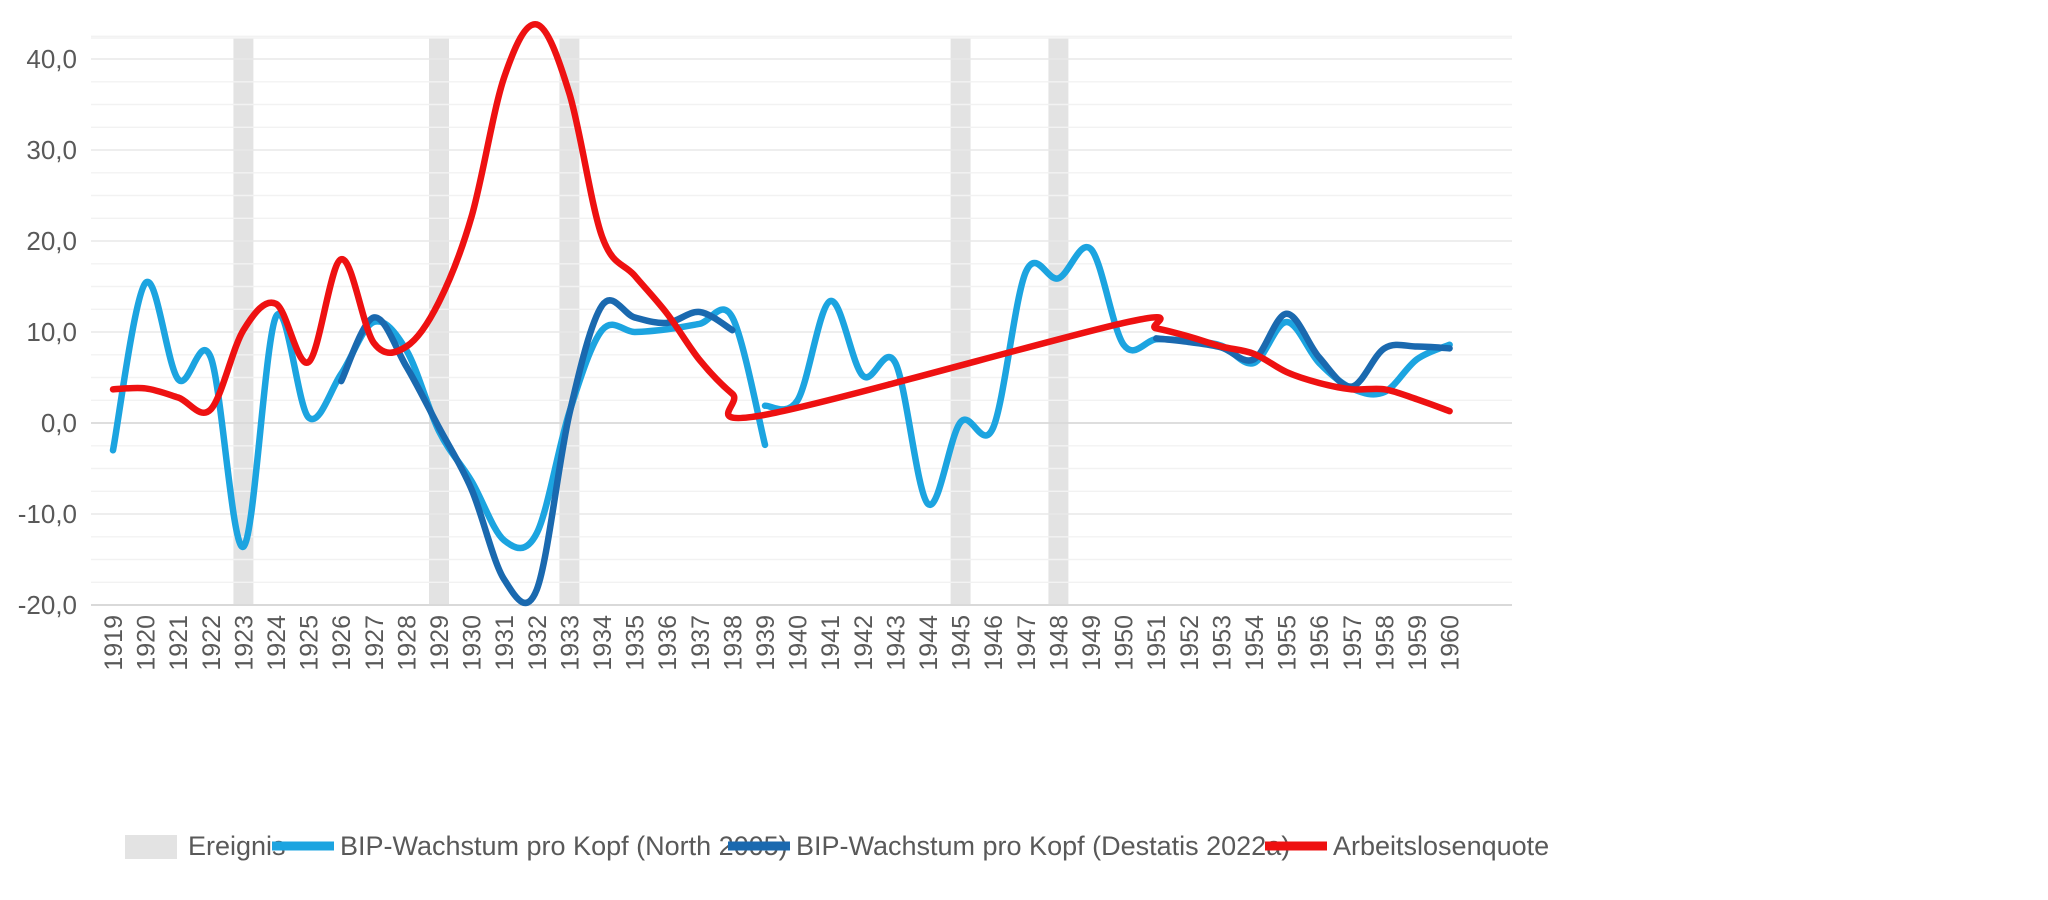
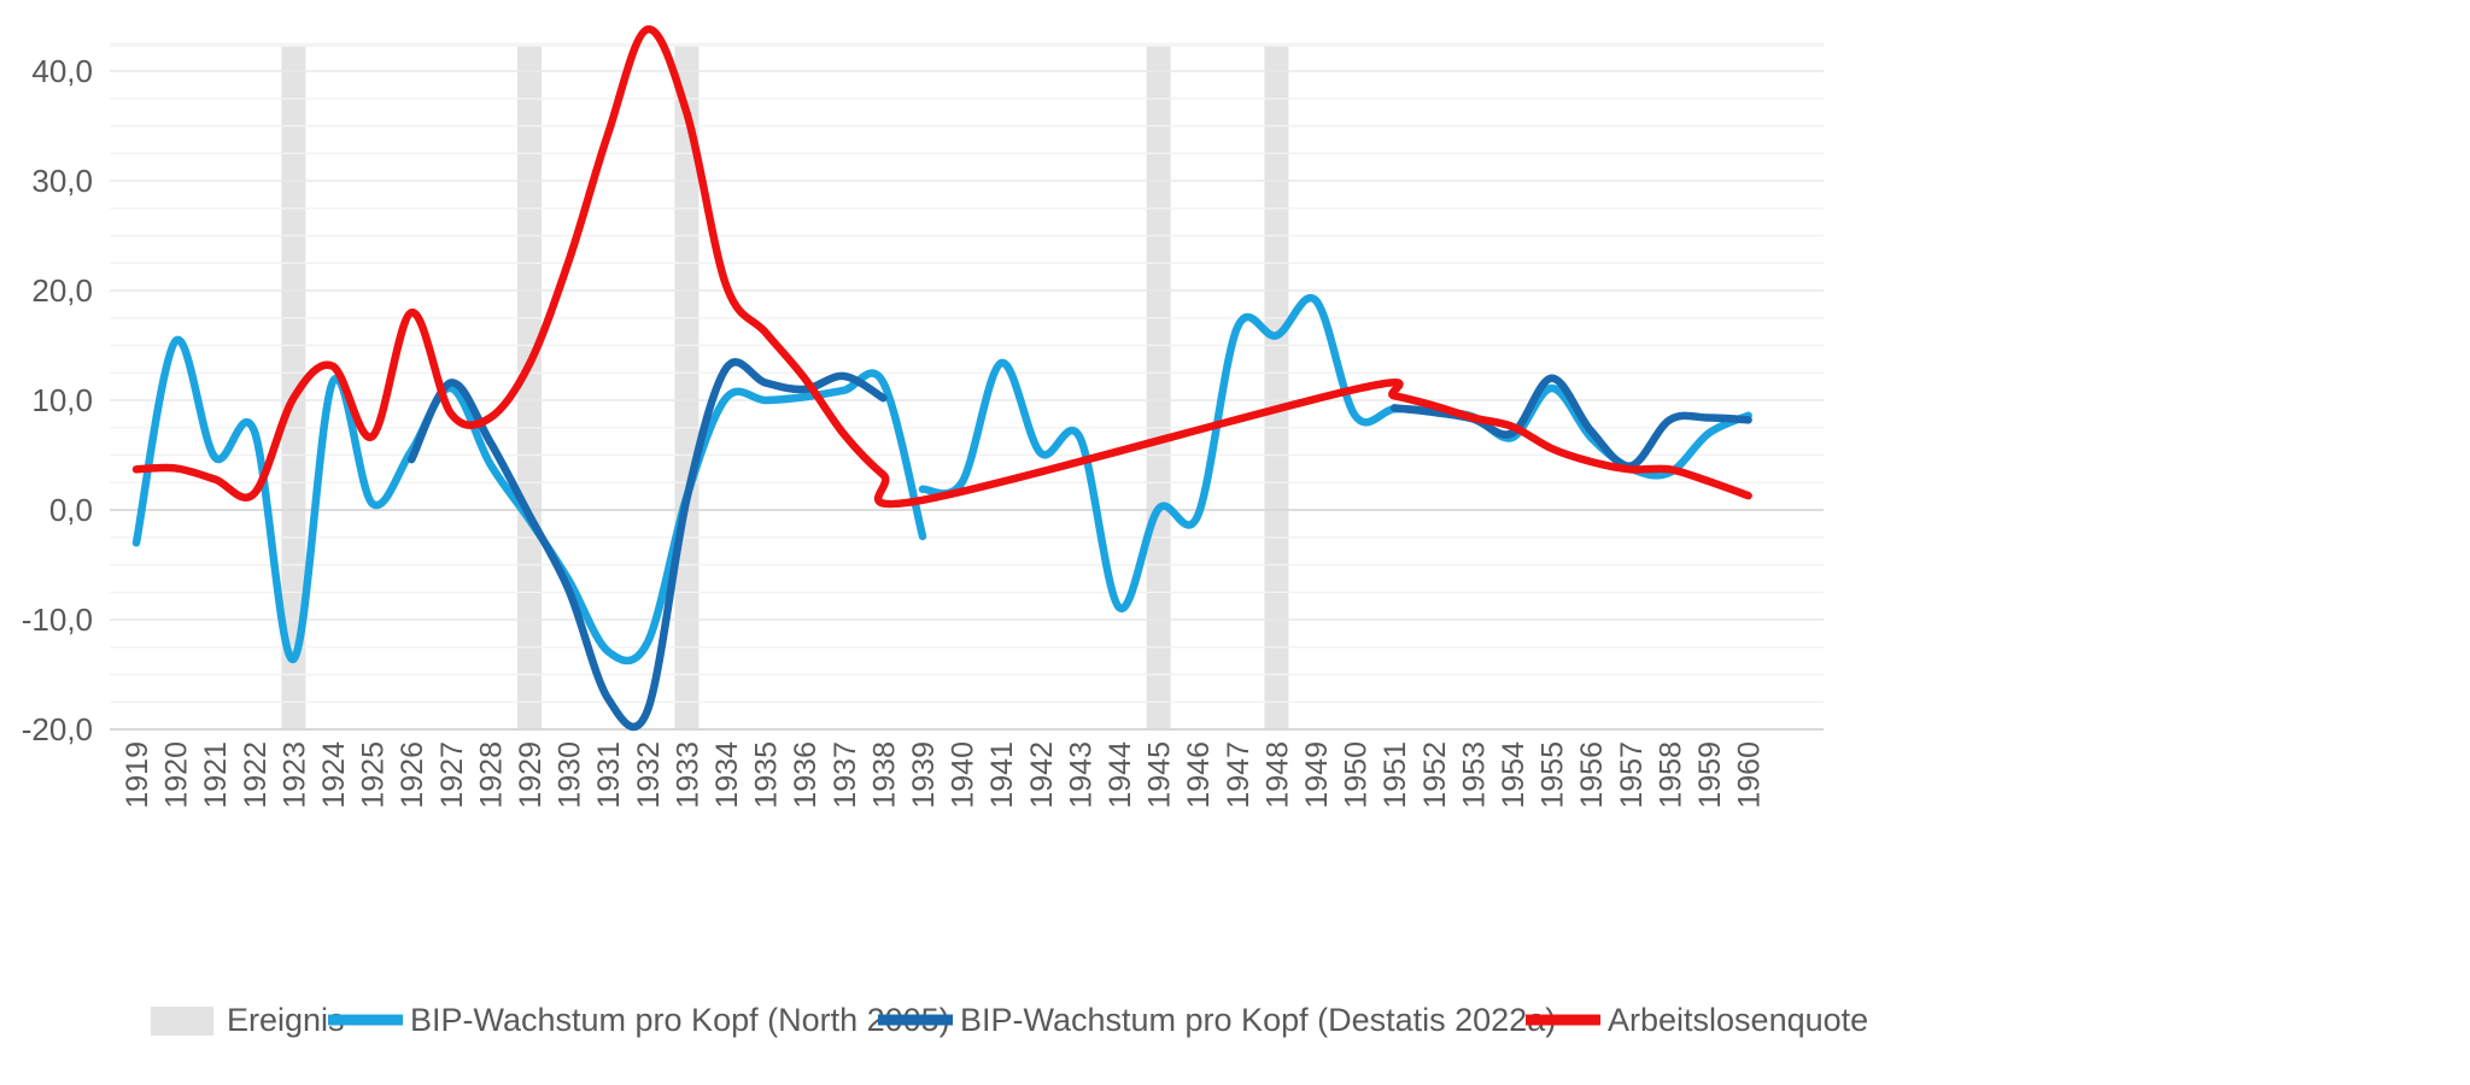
BIP-Wachstum pro Kopf (North 2005)/1928: 8 -> 4
Arbeitslosenquote/1931: 38 -> 34
